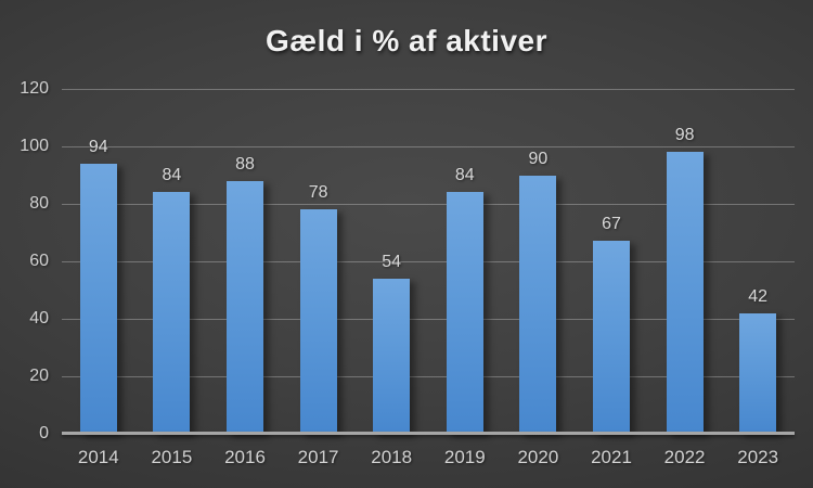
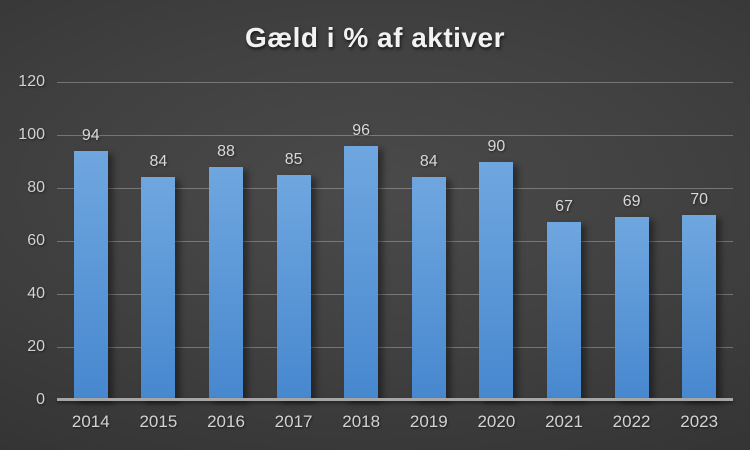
2017: 78 -> 85
2018: 54 -> 96
2022: 98 -> 69
2023: 42 -> 70
